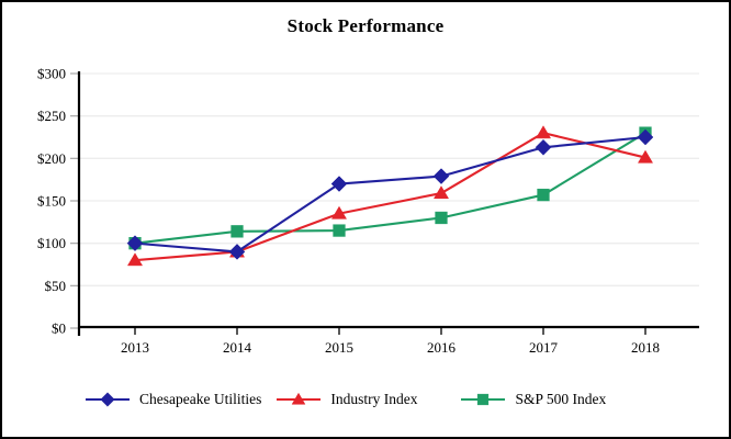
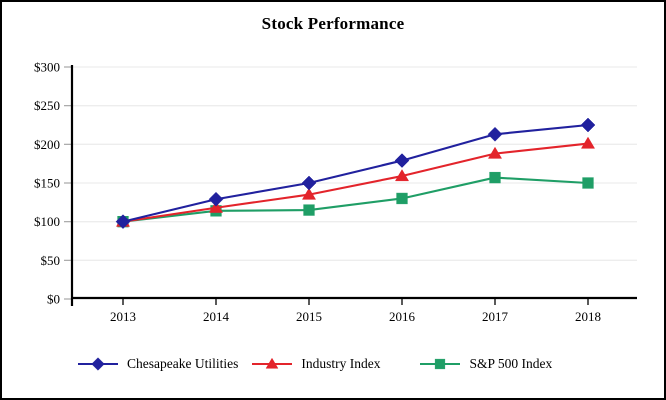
Industry Index/2013: $80 -> $100
Chesapeake Utilities/2014: $90 -> $130
Industry Index/2014: $90 -> $120
Chesapeake Utilities/2015: $170 -> $150
Industry Index/2017: $230 -> $190
S&P 500 Index/2018: $230 -> $150
